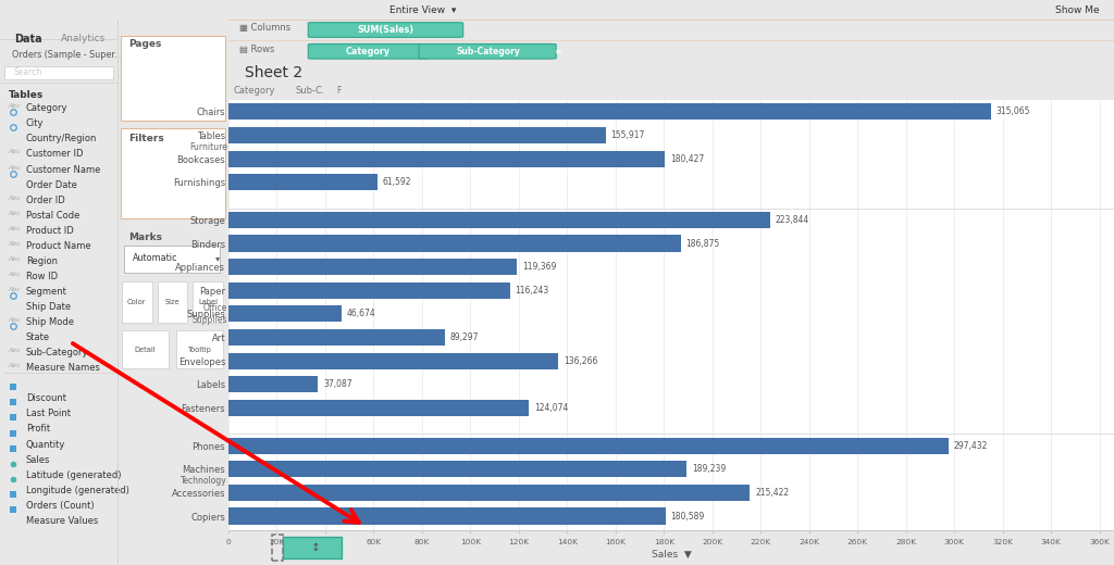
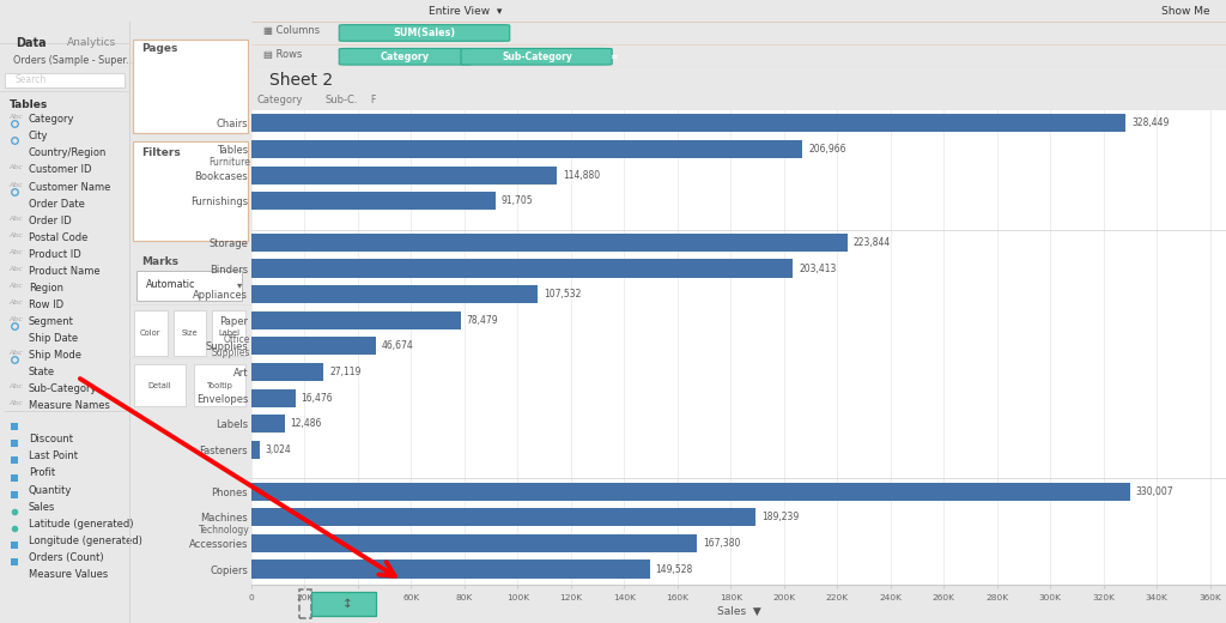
Chairs: 315,065 -> 328,449
Tables: 155,917 -> 206,966
Bookcases: 180,427 -> 114,880
Furnishings: 61,592 -> 91,705
Binders: 186,875 -> 203,413
Appliances: 119,369 -> 107,532
Paper: 116,243 -> 78,479
Art: 89,297 -> 27,119
Envelopes: 136,266 -> 16,476
Labels: 37,087 -> 12,486
Fasteners: 124,074 -> 3,024
Phones: 297,432 -> 330,007
Accessories: 215,422 -> 167,380
Copiers: 180,589 -> 149,528
